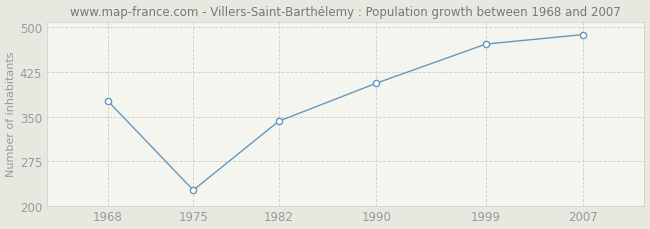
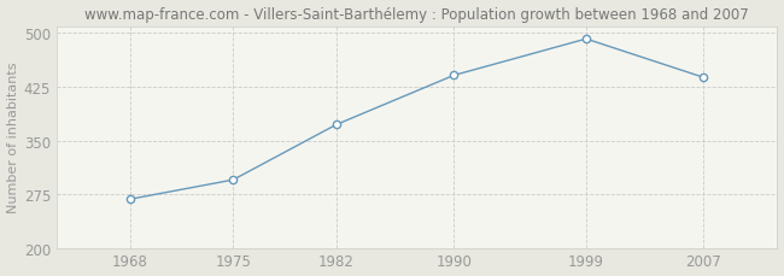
1968: 376 -> 268
1975: 226 -> 295
1982: 342 -> 372
1990: 406 -> 441
1999: 472 -> 492
2007: 488 -> 438
